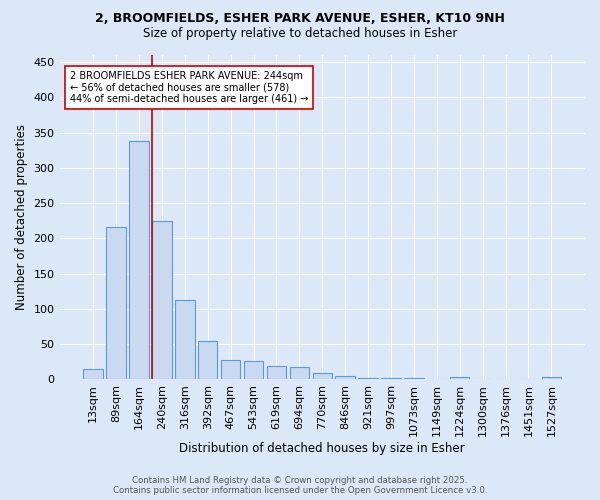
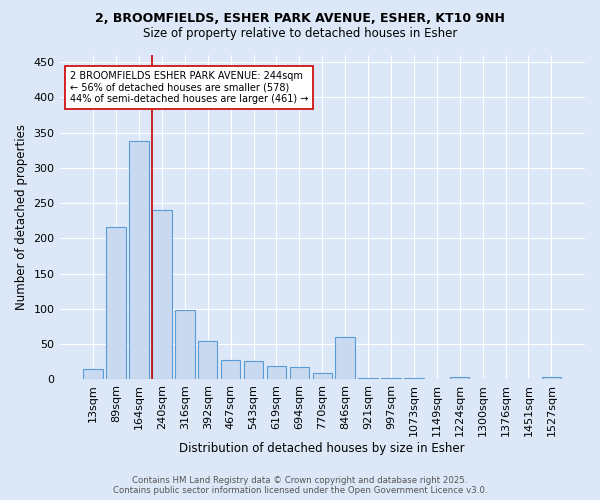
240sqm: 224 -> 240
316sqm: 113 -> 98
846sqm: 5 -> 60
